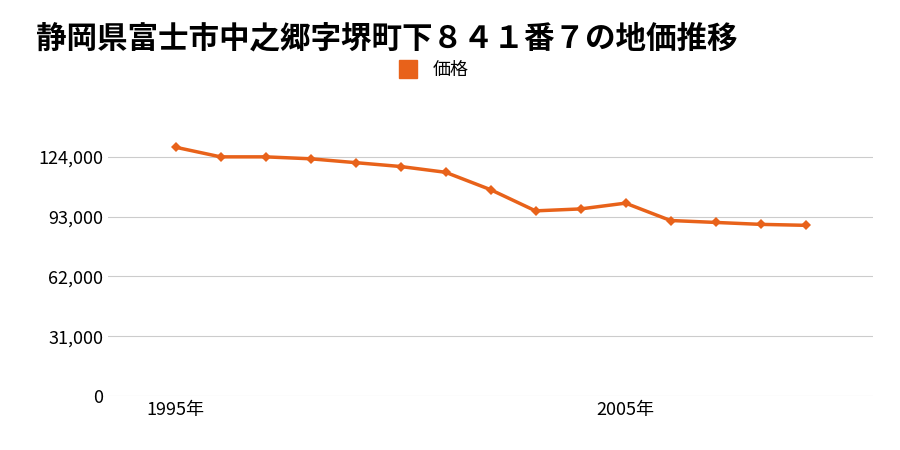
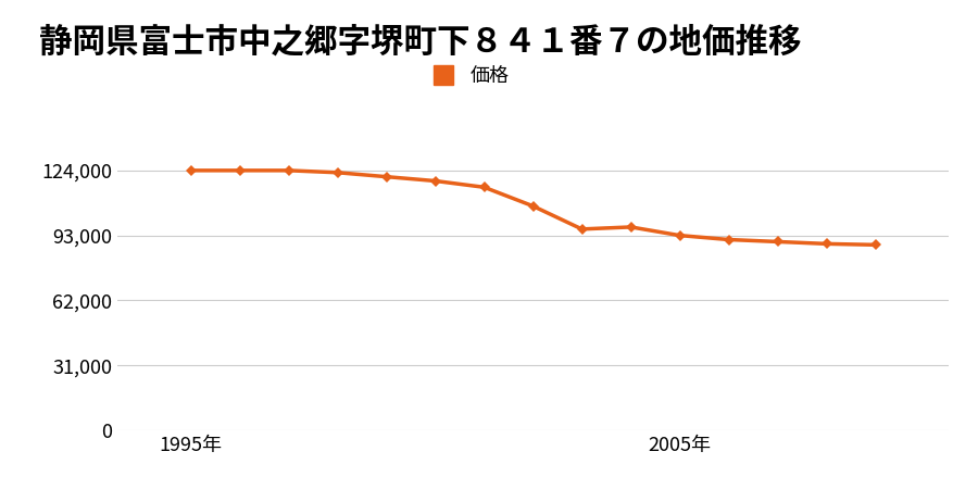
1995年: 129,000 -> 124,000
2005年: 100,000 -> 93,000
